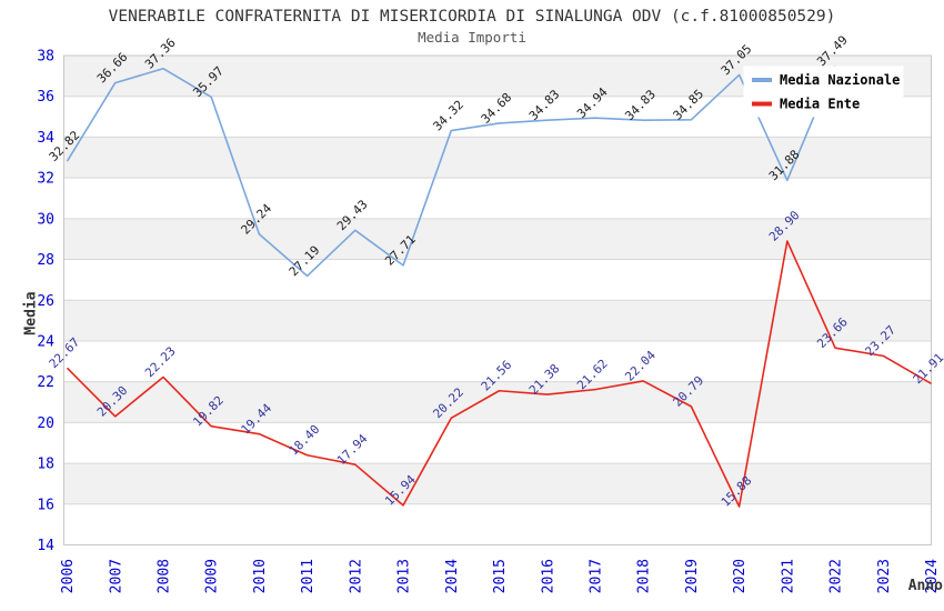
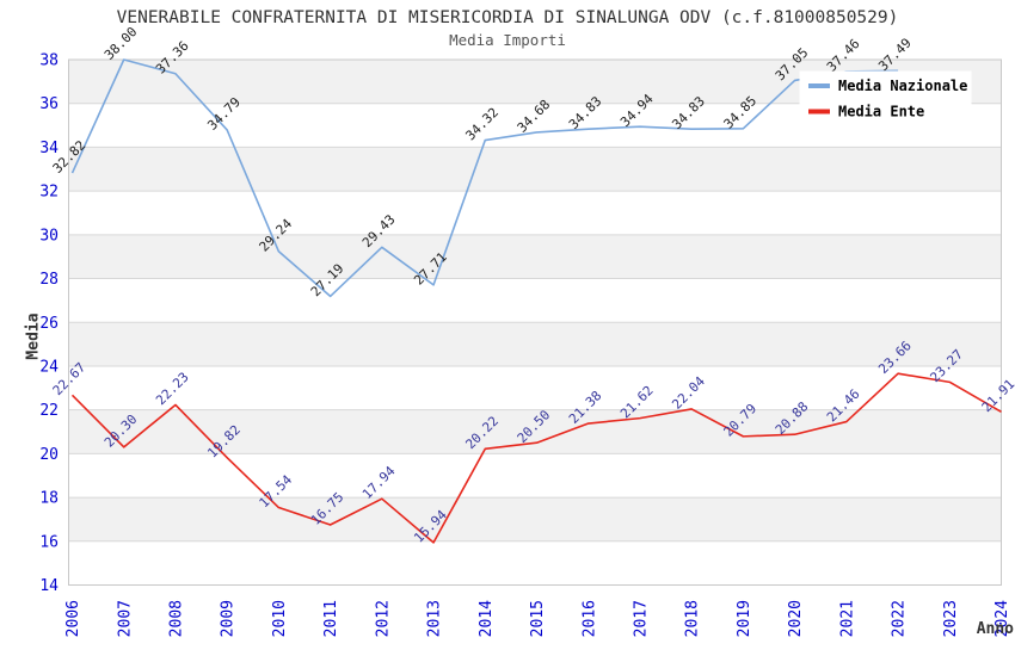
Media Nazionale/2007: 36.66 -> 38.00
Media Nazionale/2009: 35.97 -> 34.79
Media Ente/2010: 19.44 -> 17.54
Media Ente/2011: 18.40 -> 16.75
Media Ente/2015: 21.56 -> 20.50
Media Ente/2020: 15.88 -> 20.88
Media Nazionale/2021: 31.88 -> 37.46
Media Ente/2021: 28.90 -> 21.46
